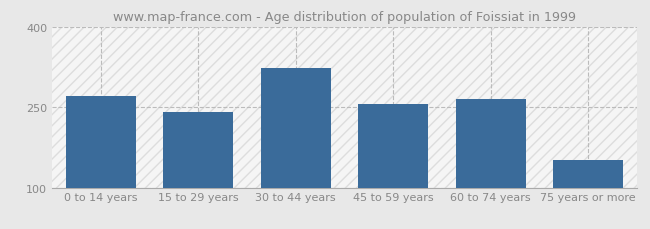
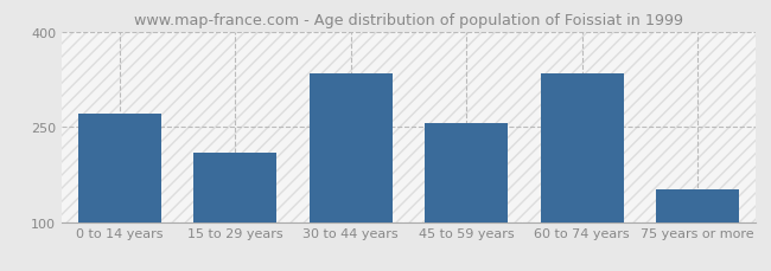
15 to 29 years: 240 -> 210
30 to 44 years: 322 -> 334
60 to 74 years: 265 -> 334
